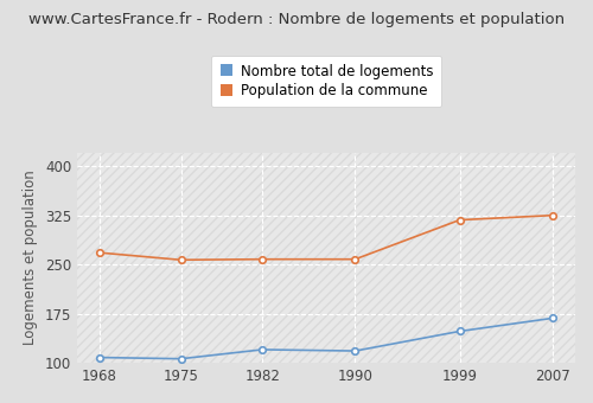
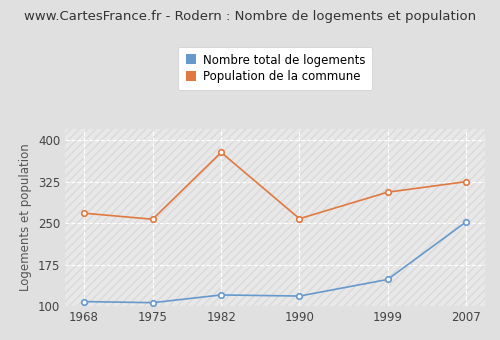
Population de la commune/1982: 258 -> 378
Population de la commune/1999: 318 -> 306
Nombre total de logements/2007: 168 -> 252
